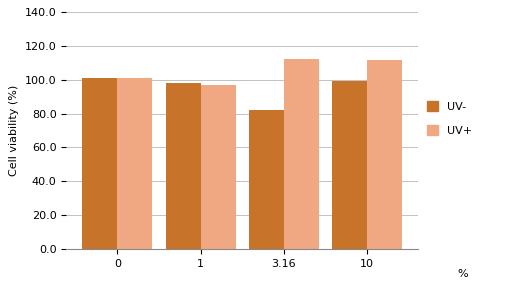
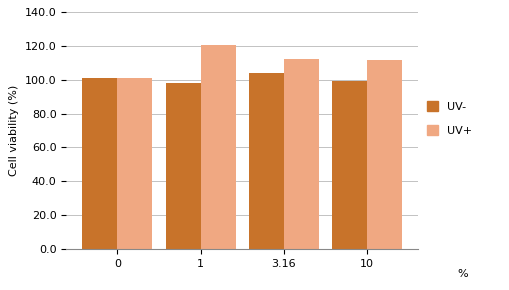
UV+/1: 97 -> 120
UV-/3.16: 82 -> 104
